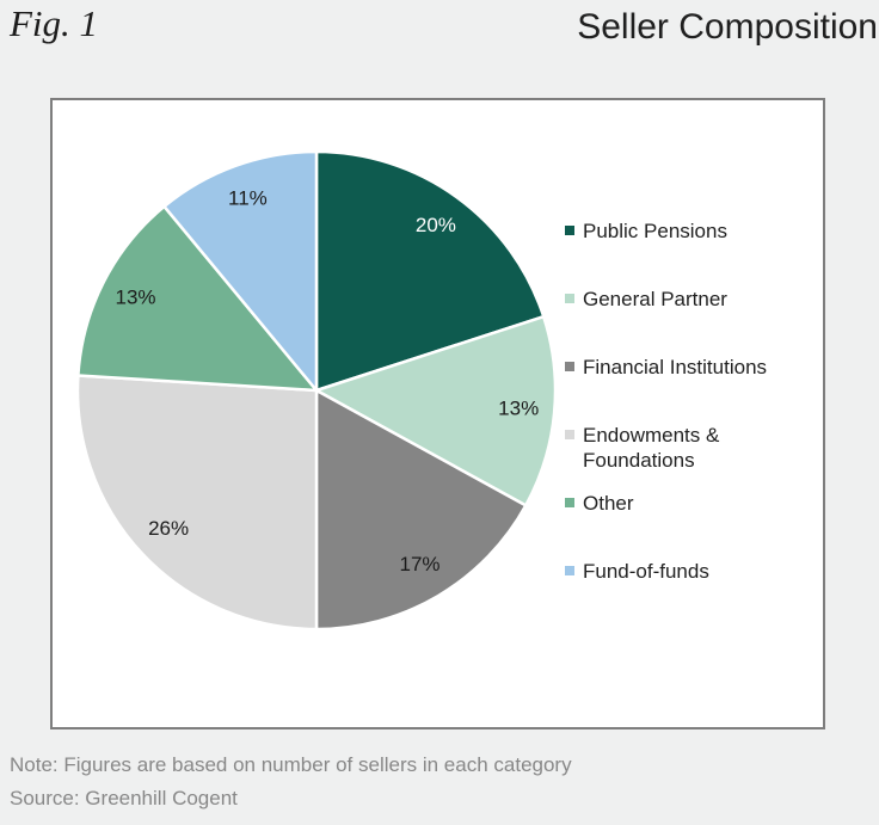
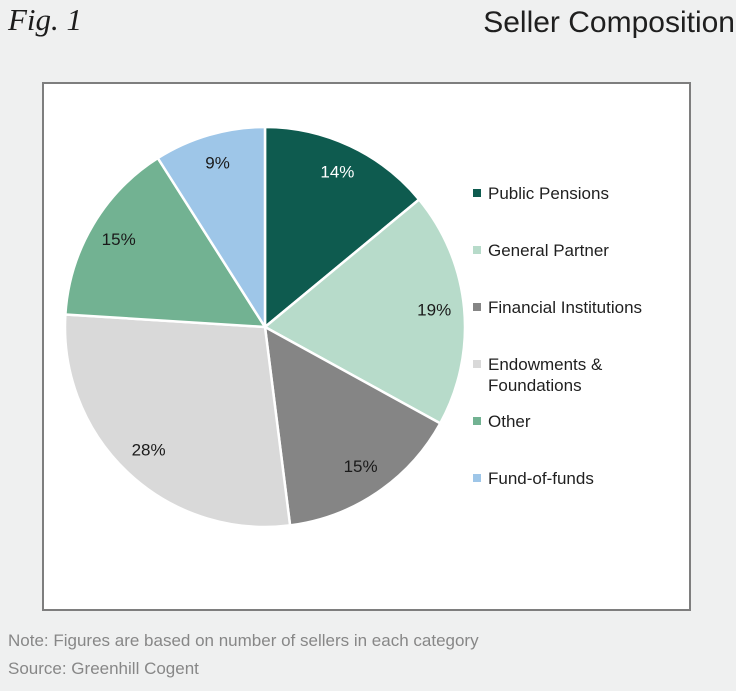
Public Pensions: 20% -> 14%
General Partner: 13% -> 19%
Financial Institutions: 17% -> 15%
Endowments & Foundations: 26% -> 28%
Other: 13% -> 15%
Fund-of-funds: 11% -> 9%
